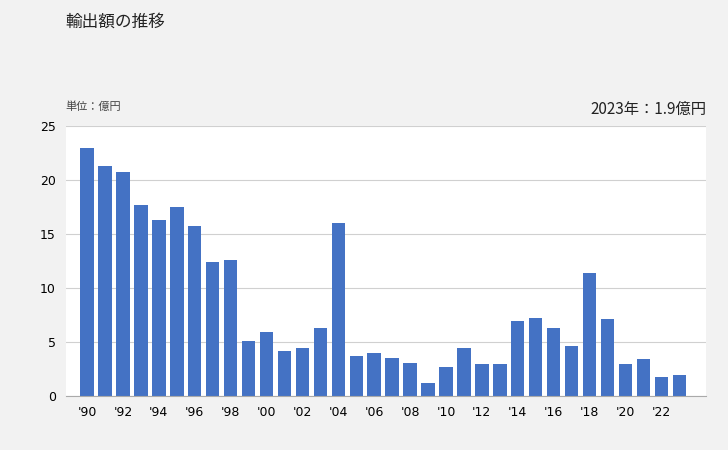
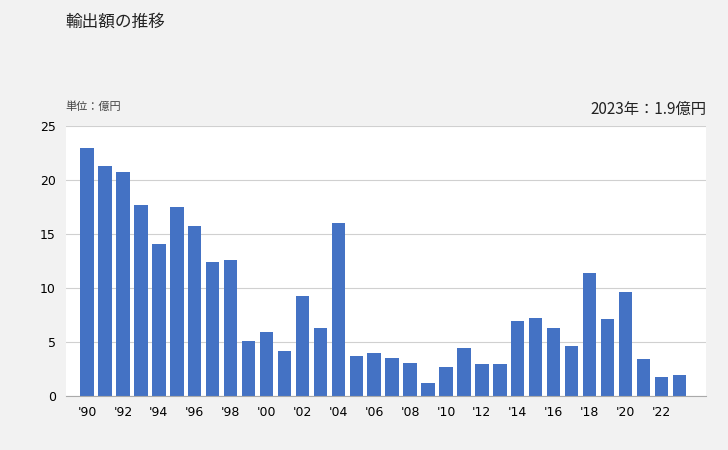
'94: 16.3 -> 14.1
'02: 4.4 -> 9.3
'20: 3.0 -> 9.6
